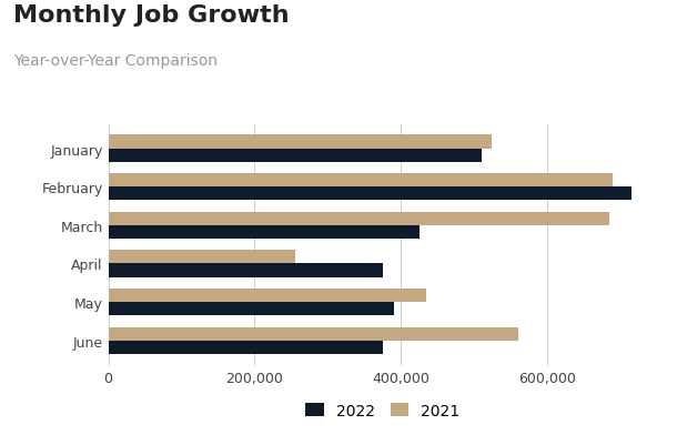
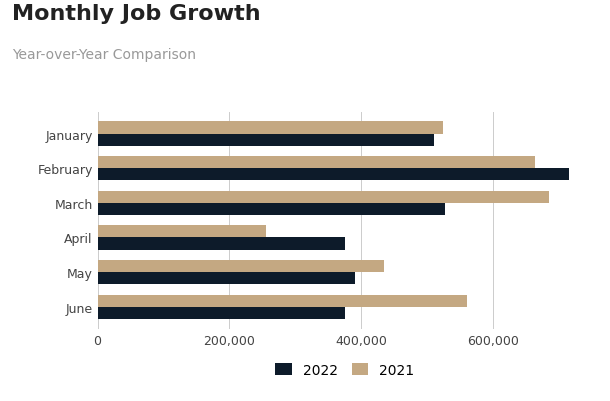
2021/February: 690,000 -> 664,000
2022/March: 425,000 -> 528,000
